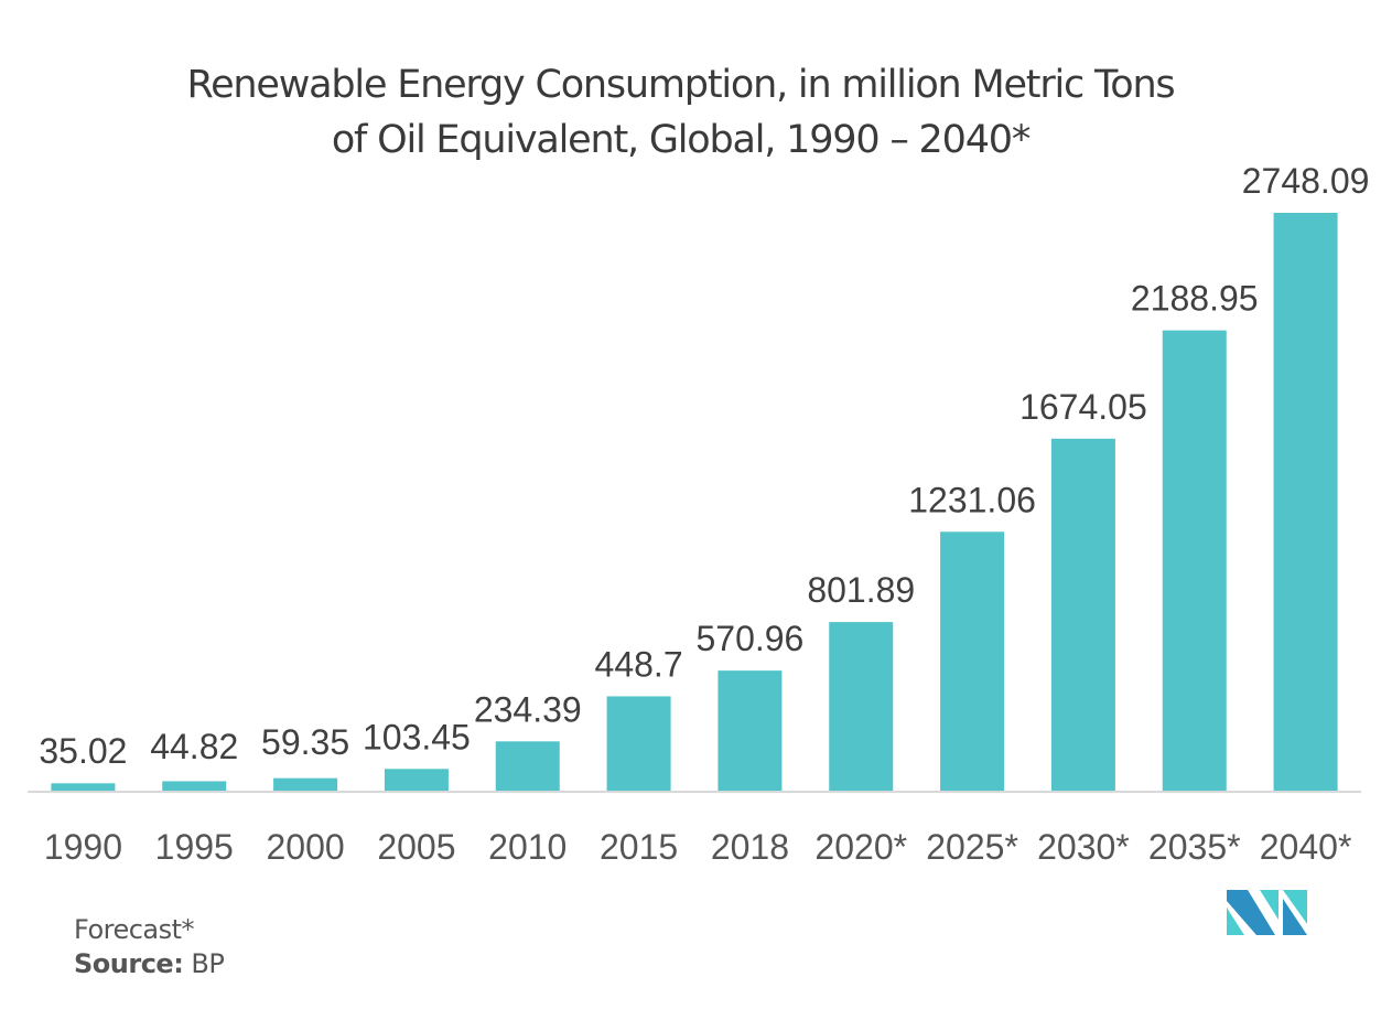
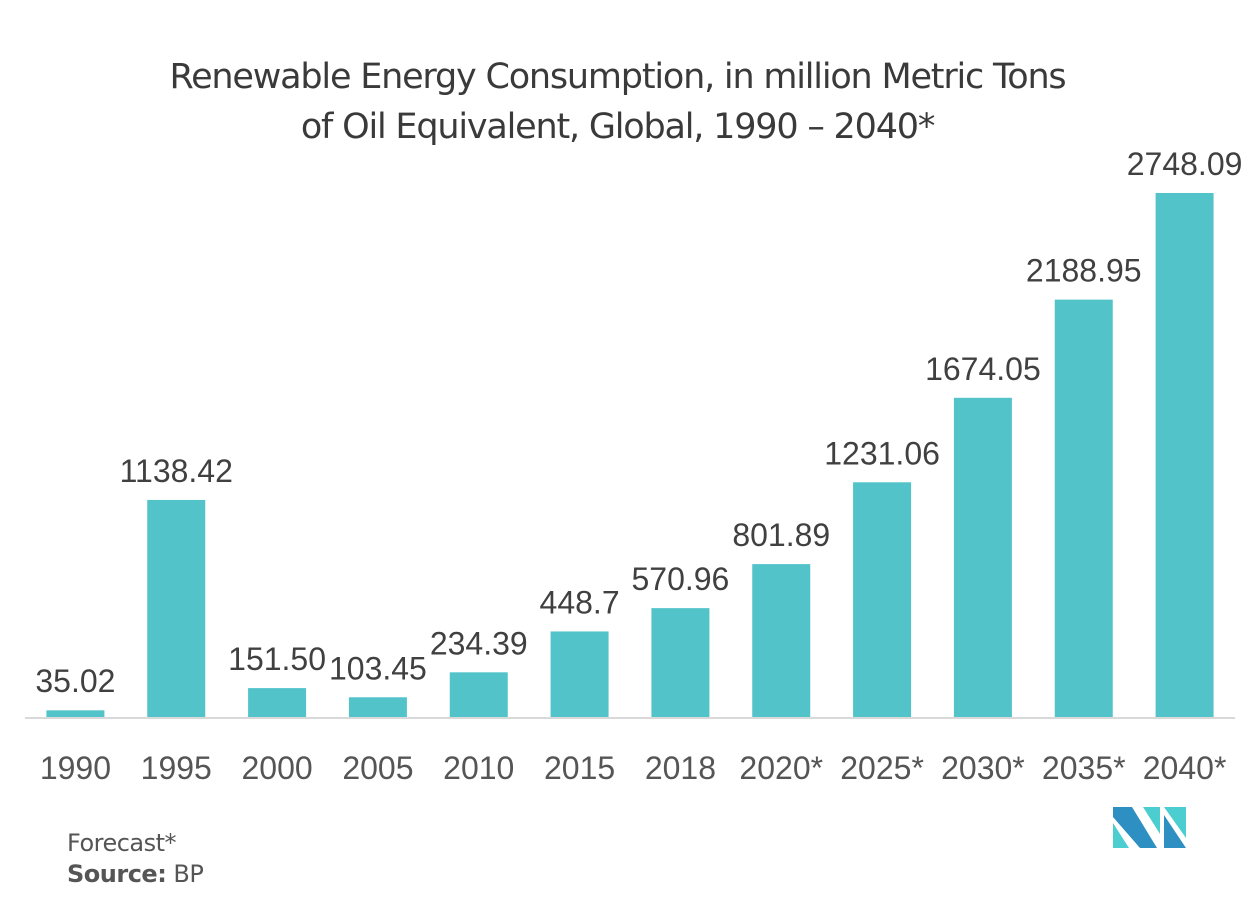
1995: 44.82 -> 1138.42
2000: 59.35 -> 151.50
